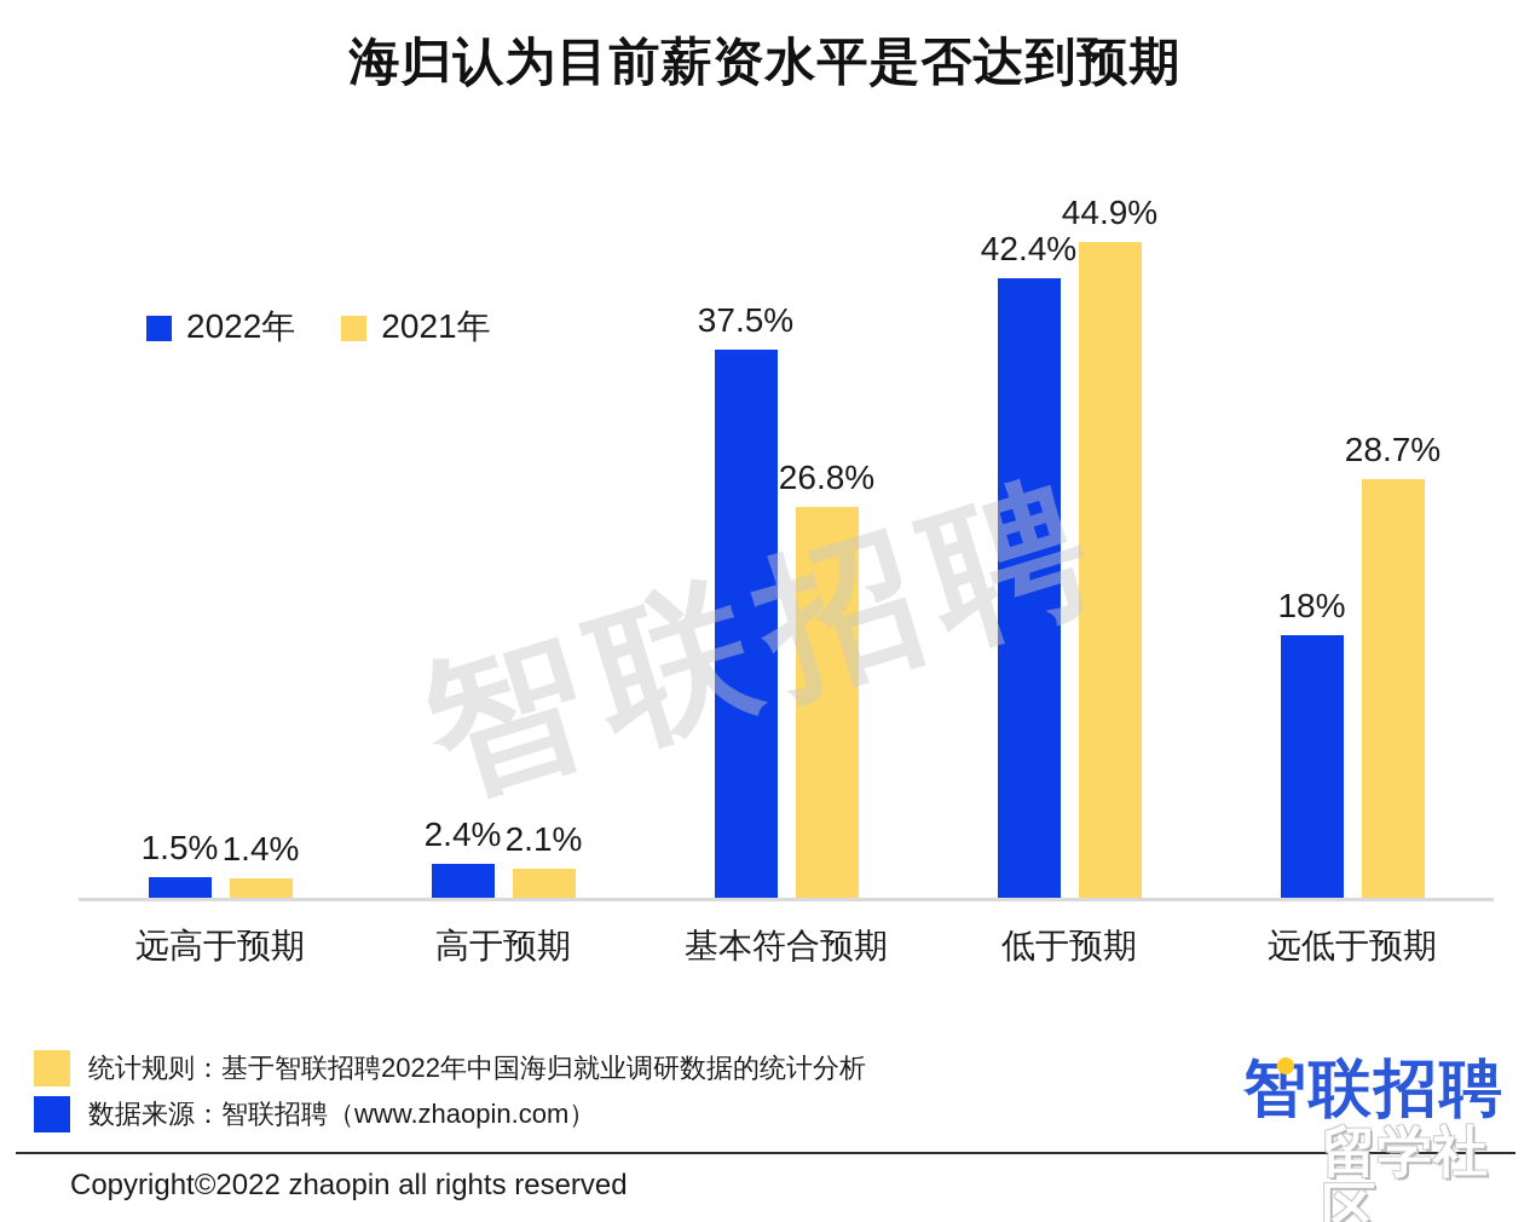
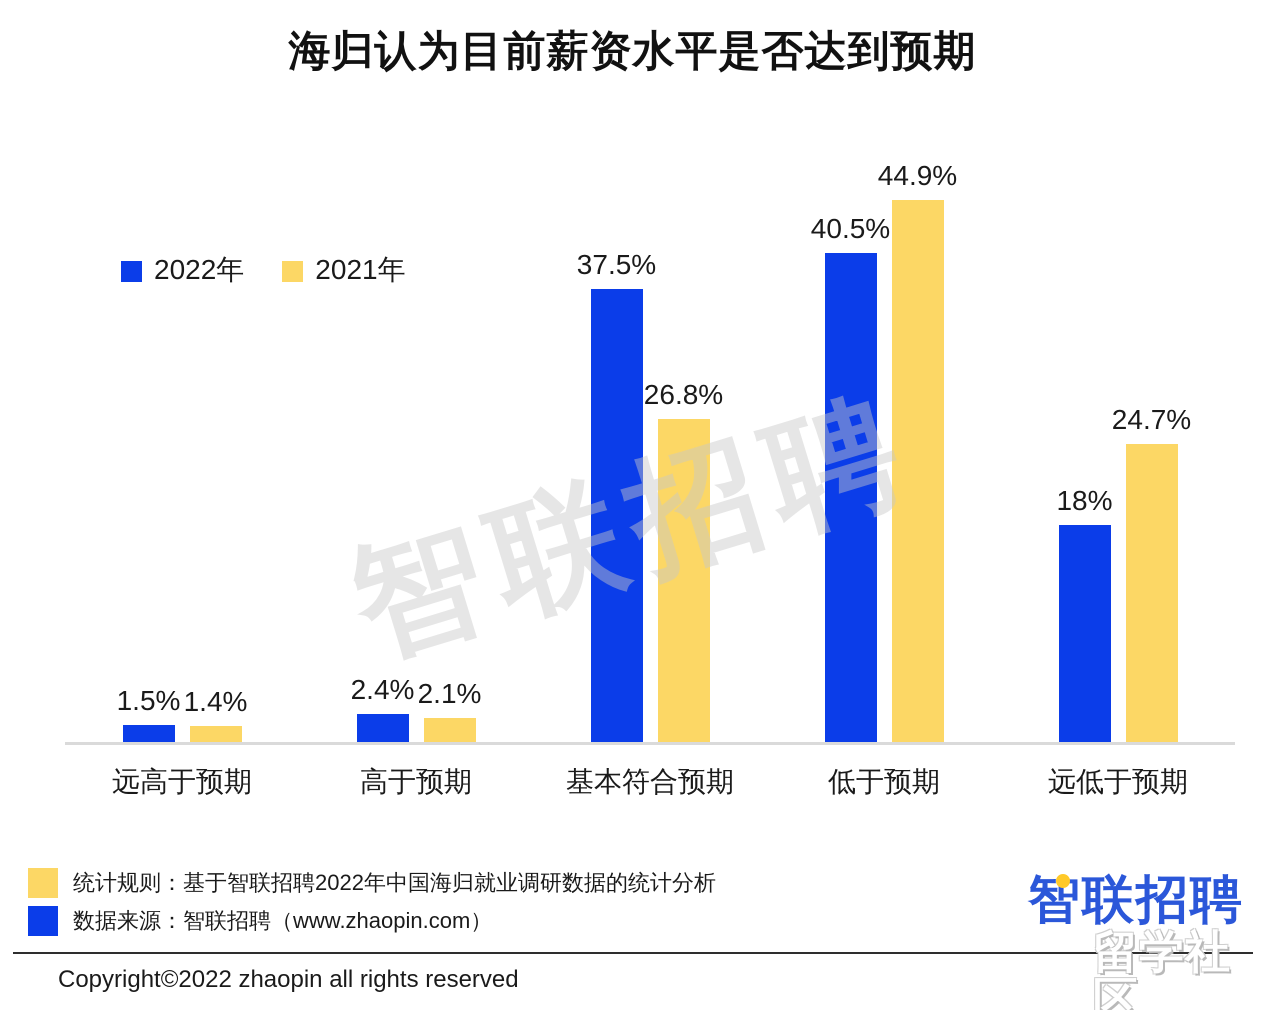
2022年/低于预期: 42.4% -> 40.5%
2021年/远低于预期: 28.7% -> 24.7%
